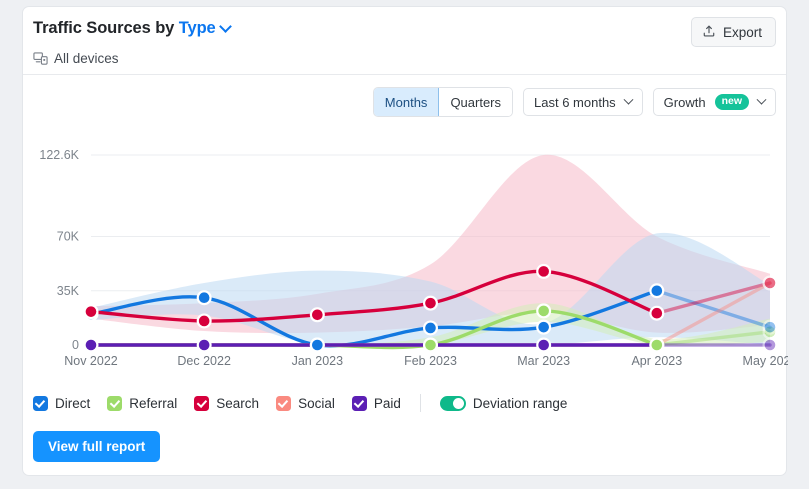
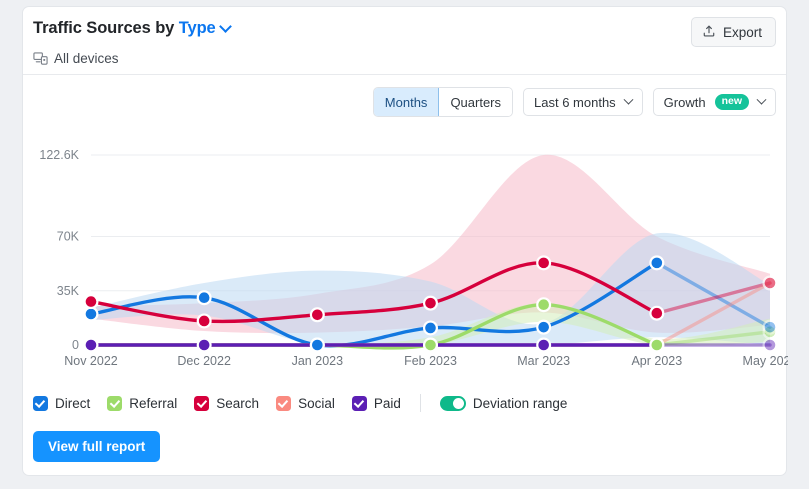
Search/Nov 2022: 22K -> 28K
Referral/Mar 2023: 22K -> 26K
Search/Mar 2023: 48K -> 53K
Direct/Apr 2023: 35K -> 53K
